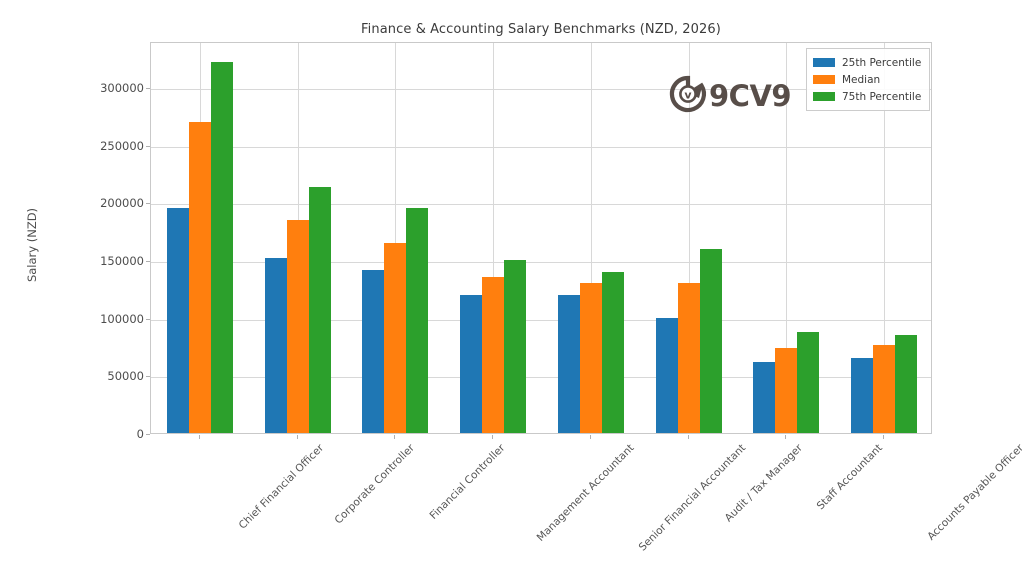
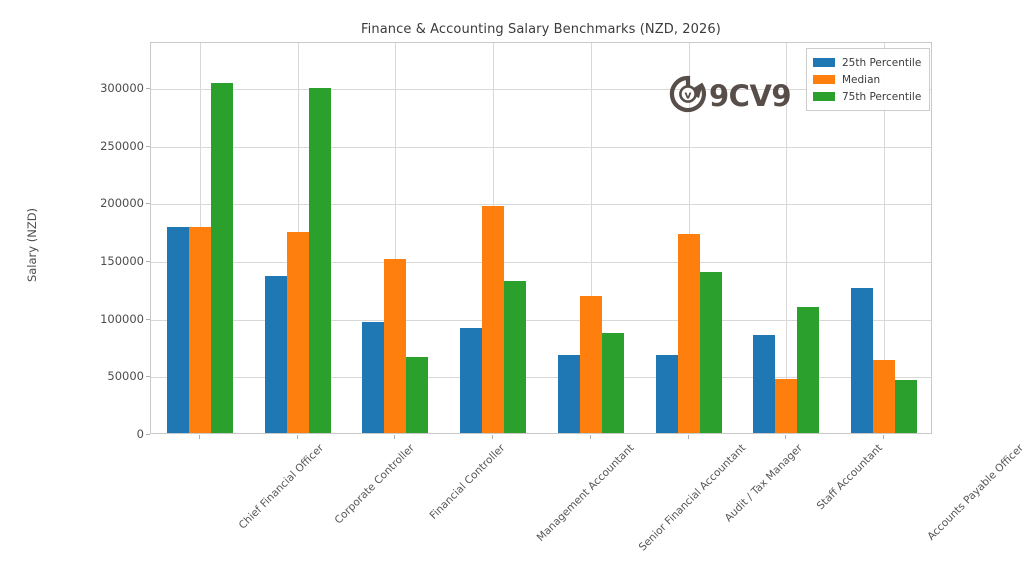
25th Percentile/Chief Financial Officer: 195000 -> 179000
Median/Chief Financial Officer: 270000 -> 179000
75th Percentile/Chief Financial Officer: 322000 -> 304000
25th Percentile/Corporate Controller: 152000 -> 136000
Median/Corporate Controller: 185000 -> 174000
75th Percentile/Corporate Controller: 213000 -> 299000
25th Percentile/Financial Controller: 141000 -> 96000
Median/Financial Controller: 165000 -> 151000
75th Percentile/Financial Controller: 195000 -> 66000
25th Percentile/Management Accountant: 120000 -> 91000
Median/Management Accountant: 135000 -> 197000
75th Percentile/Management Accountant: 150000 -> 132000
25th Percentile/Senior Financial Accountant: 120000 -> 68000
Median/Senior Financial Accountant: 130000 -> 119000
75th Percentile/Senior Financial Accountant: 140000 -> 87000
25th Percentile/Audit / Tax Manager: 100000 -> 68000
Median/Audit / Tax Manager: 130000 -> 173000
75th Percentile/Audit / Tax Manager: 160000 -> 140000
25th Percentile/Staff Accountant: 62000 -> 85000
Median/Staff Accountant: 74000 -> 47000
75th Percentile/Staff Accountant: 88000 -> 109000
25th Percentile/Accounts Payable Officer: 65000 -> 126000
Median/Accounts Payable Officer: 76000 -> 63000
75th Percentile/Accounts Payable Officer: 85000 -> 46000
